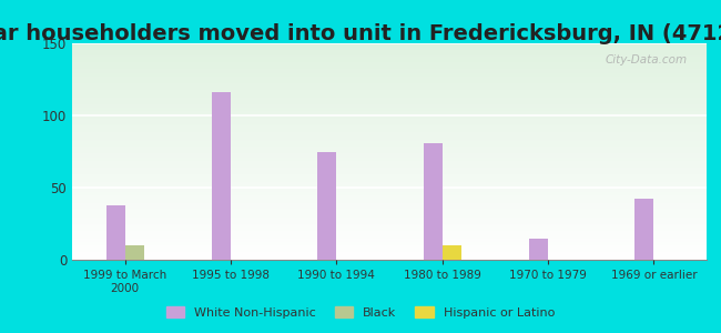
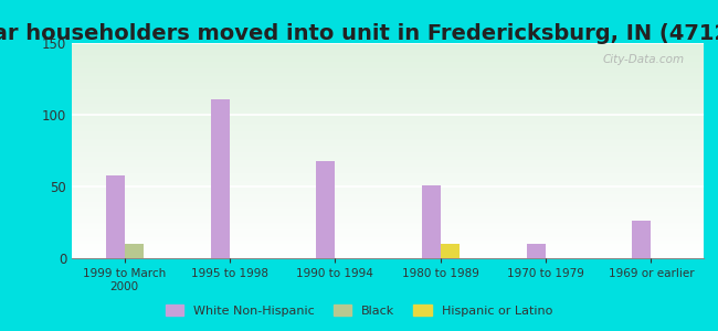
White Non-Hispanic/1999 to March 2000: 38 -> 58
White Non-Hispanic/1995 to 1998: 116 -> 111
White Non-Hispanic/1990 to 1994: 75 -> 68
White Non-Hispanic/1980 to 1989: 81 -> 51
White Non-Hispanic/1970 to 1979: 15 -> 10
White Non-Hispanic/1969 or earlier: 42 -> 26
